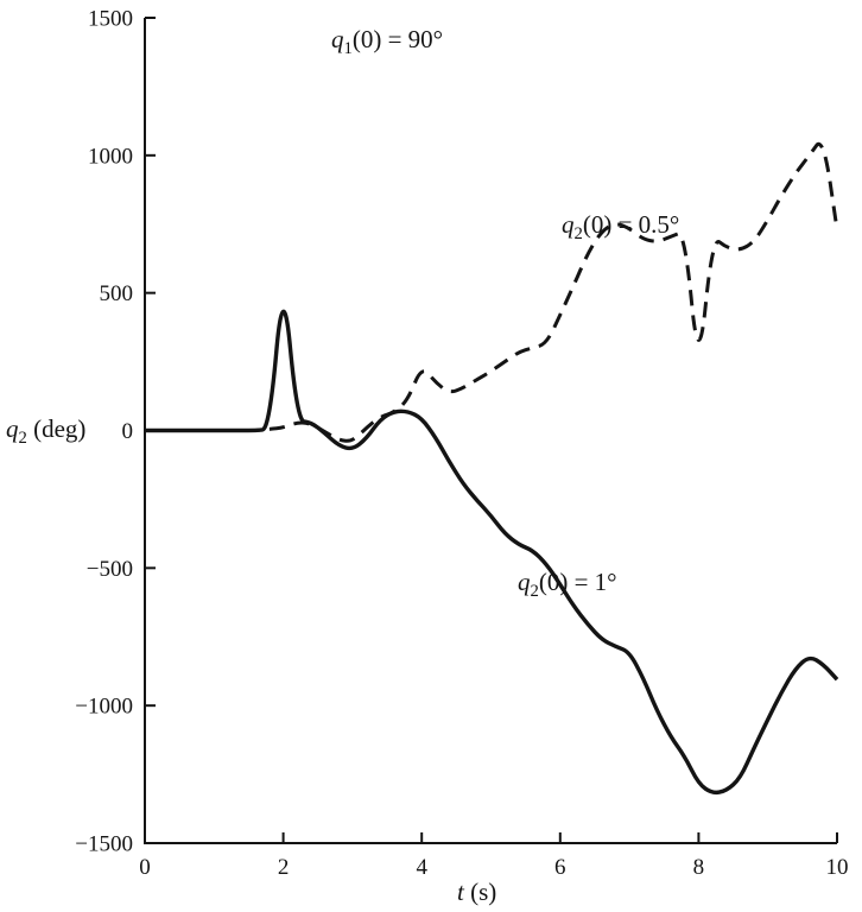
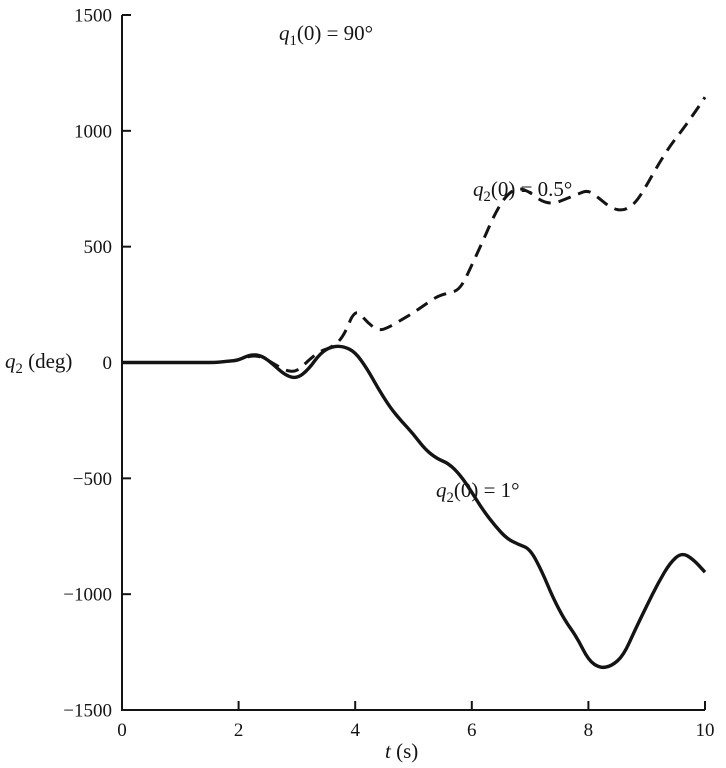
q2(0) = 1°/2: 570 -> 10
q2(0) = 0.5°/8: 200 -> 740
q2(0) = 0.5°/10: 730 -> 1140
